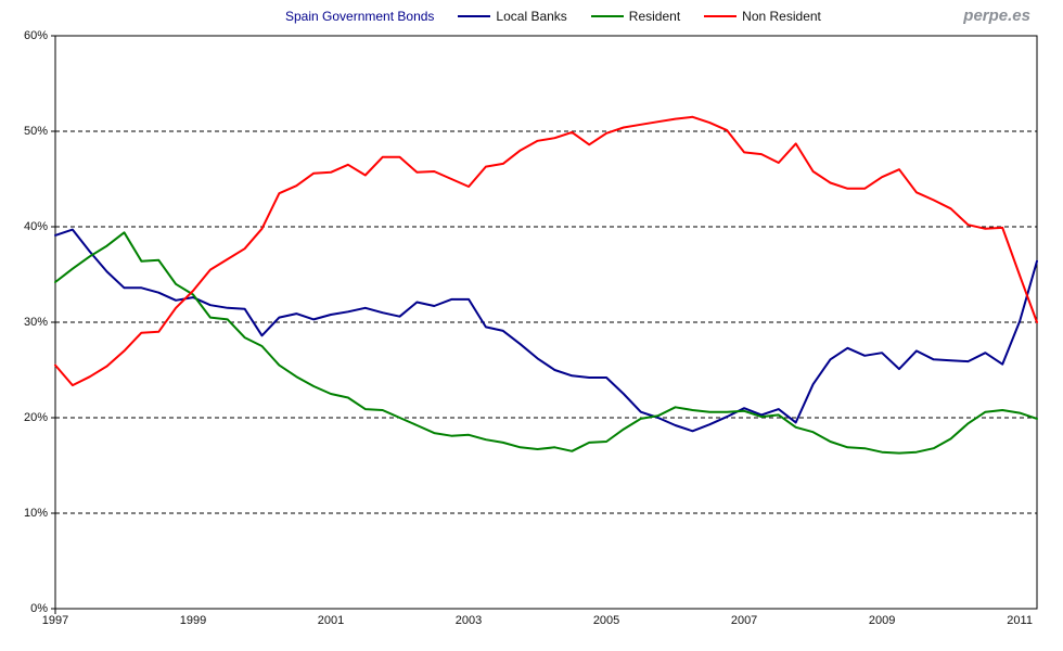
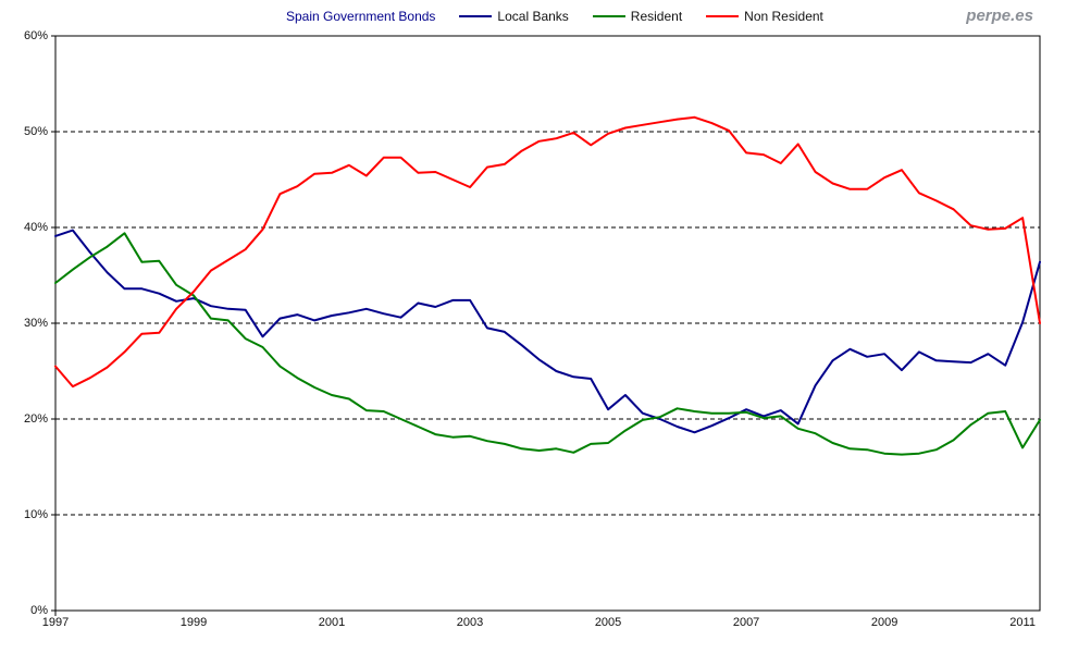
Local Banks/2005: 24% -> 21%
Resident/2011: 20% -> 17%
Non Resident/2011: 35% -> 41%
